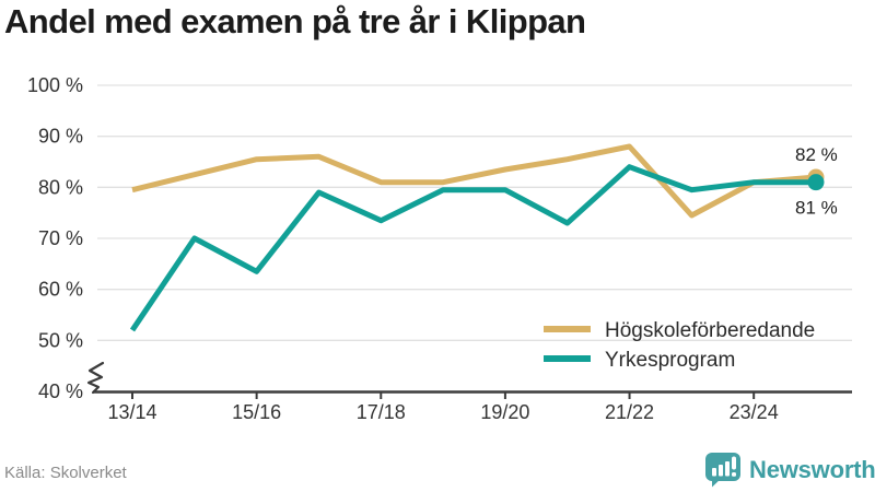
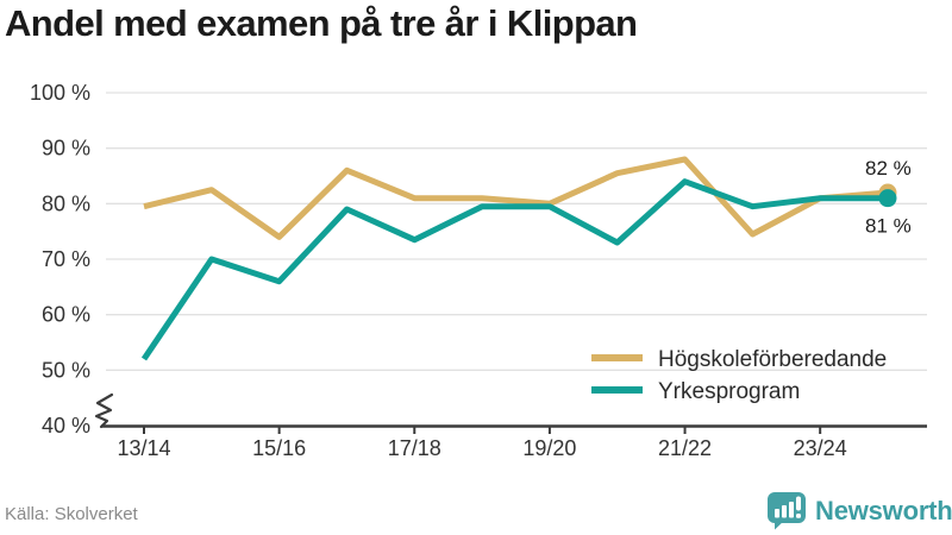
Högskoleförberedande/15/16: 86% -> 74%
Yrkesprogram/15/16: 64% -> 66%
Högskoleförberedande/19/20: 84% -> 80%
